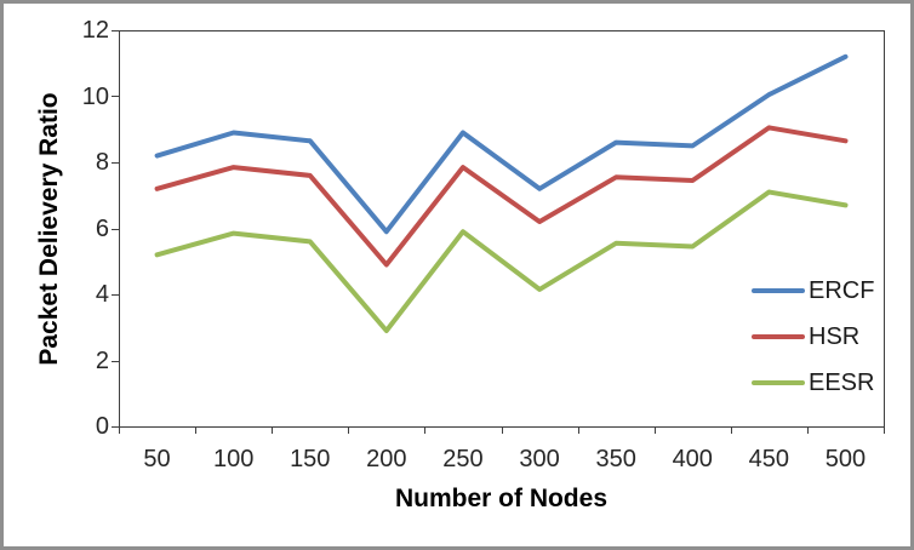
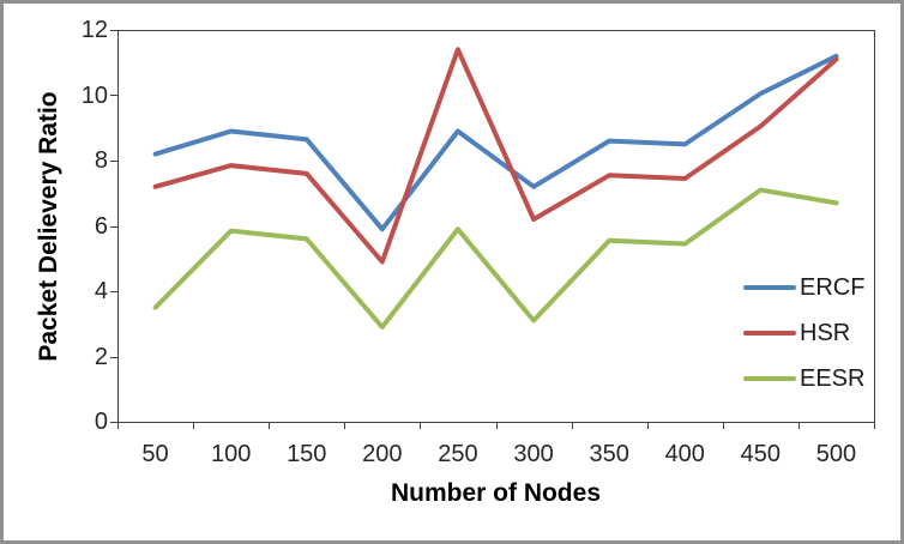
EESR/50: 5.2 -> 3.5
HSR/250: 7.8 -> 11.4
EESR/300: 4.2 -> 3.1
HSR/500: 8.7 -> 11.1
